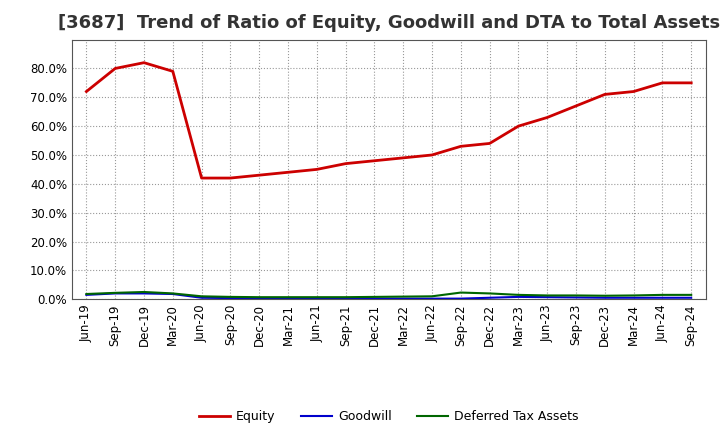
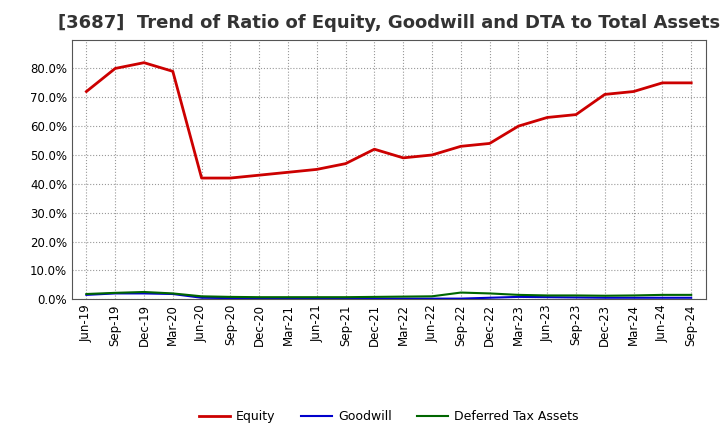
Equity/Dec-21: 48% -> 52%
Equity/Sep-23: 67% -> 64%
